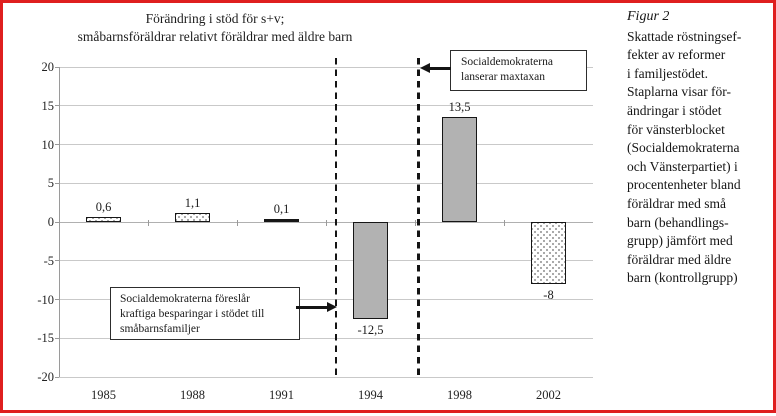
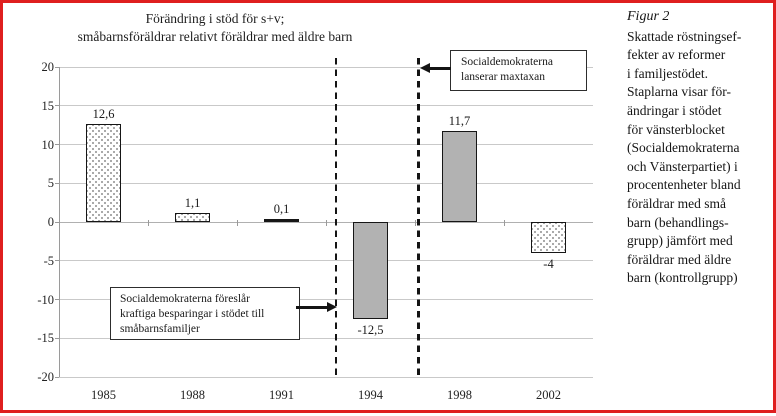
1985: 0,6 -> 12,6
1998: 13,5 -> 11,7
2002: -8 -> -4
